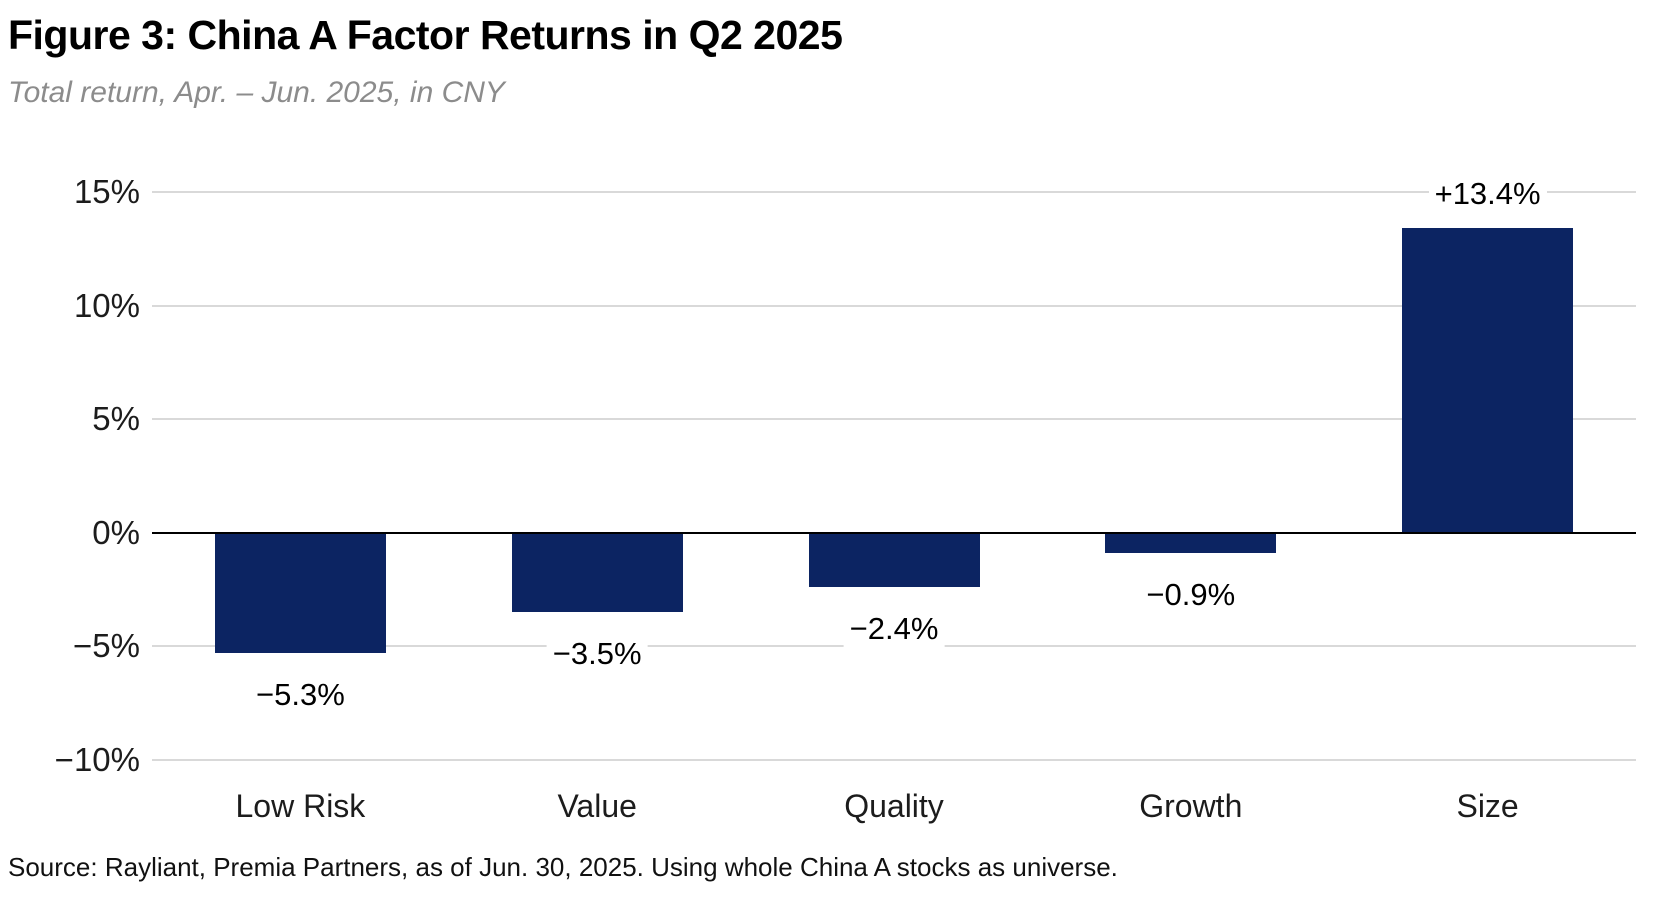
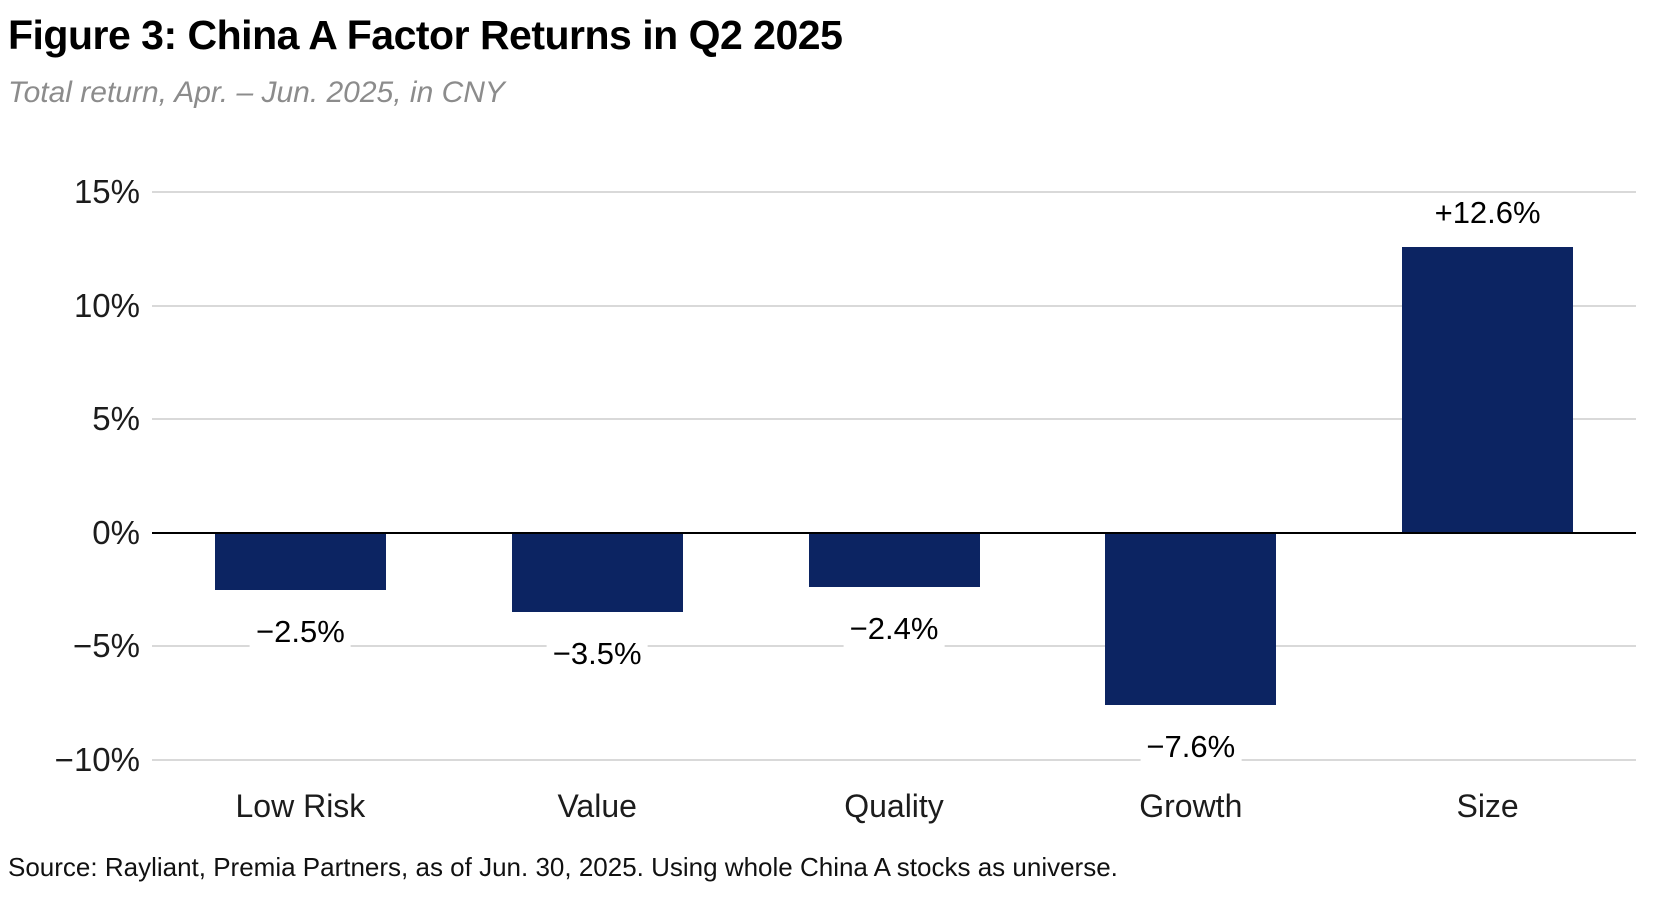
Low Risk: −5.3% -> −2.5%
Growth: −0.9% -> −7.6%
Size: +13.4% -> +12.6%
